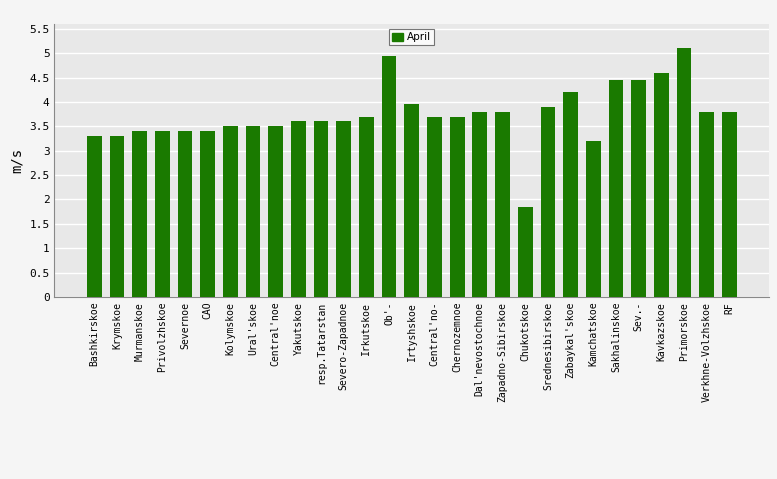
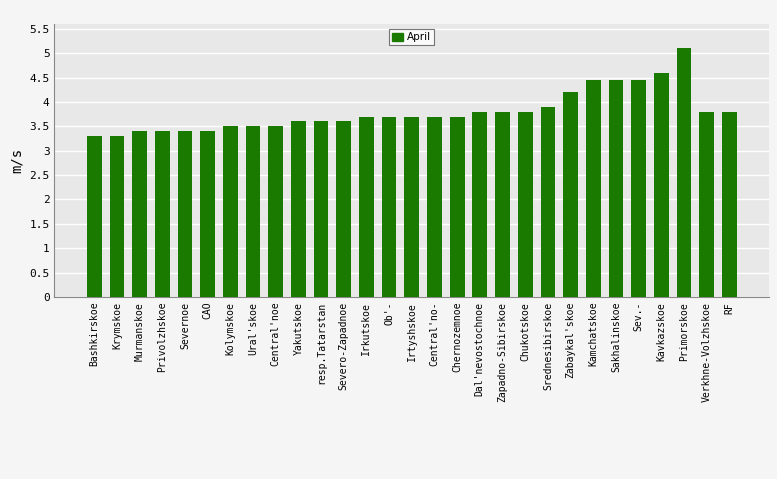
Ob'-: 4.95 -> 3.70
Irtyshskoe: 3.95 -> 3.70
Chukotskoe: 1.85 -> 3.80
Kamchatskoe: 3.20 -> 4.45
